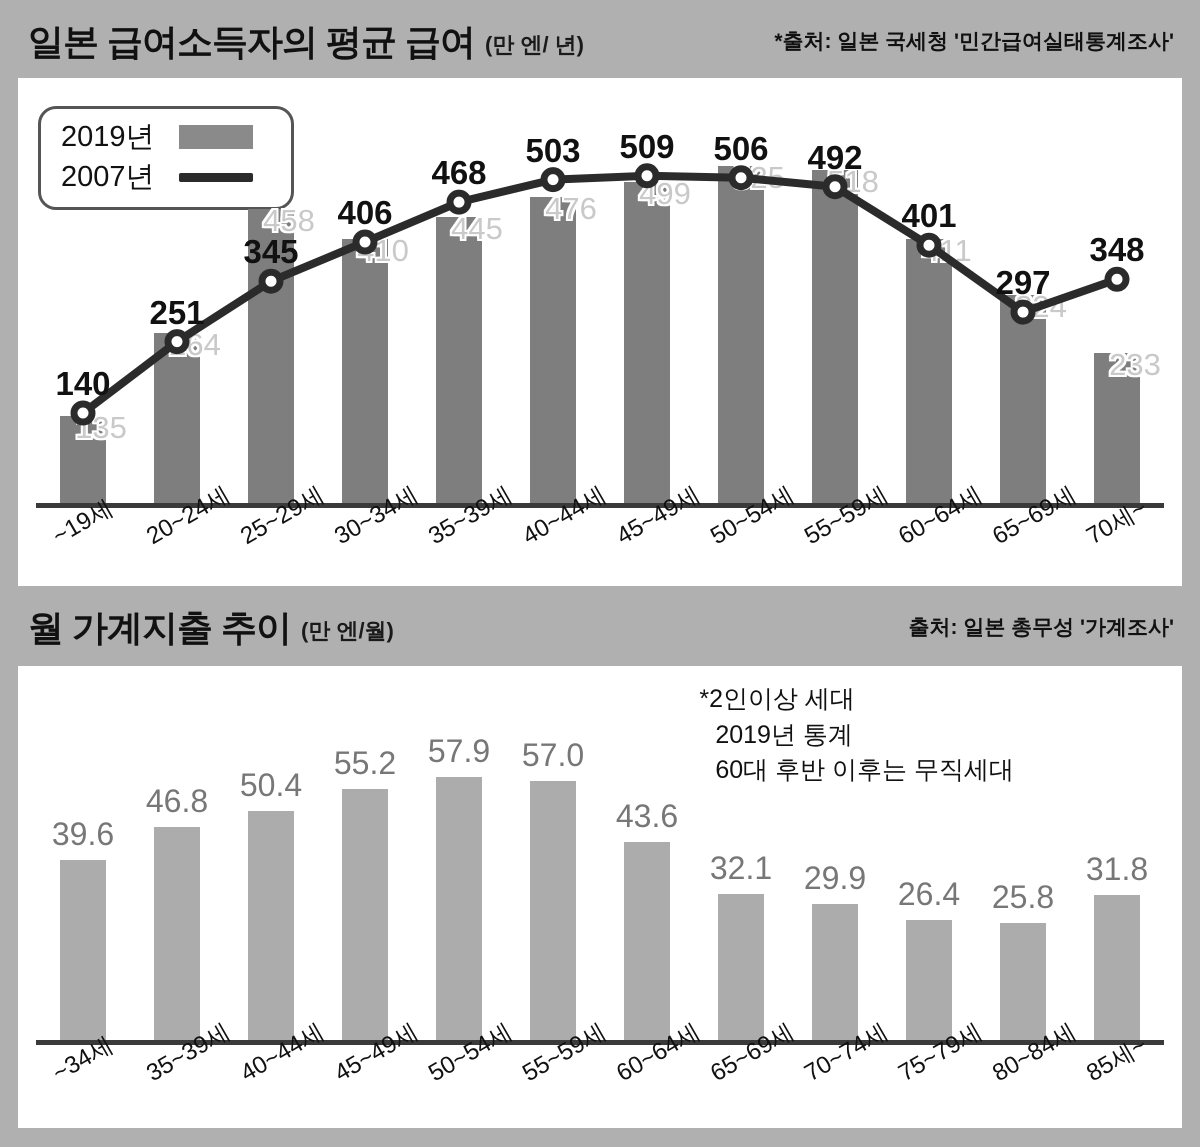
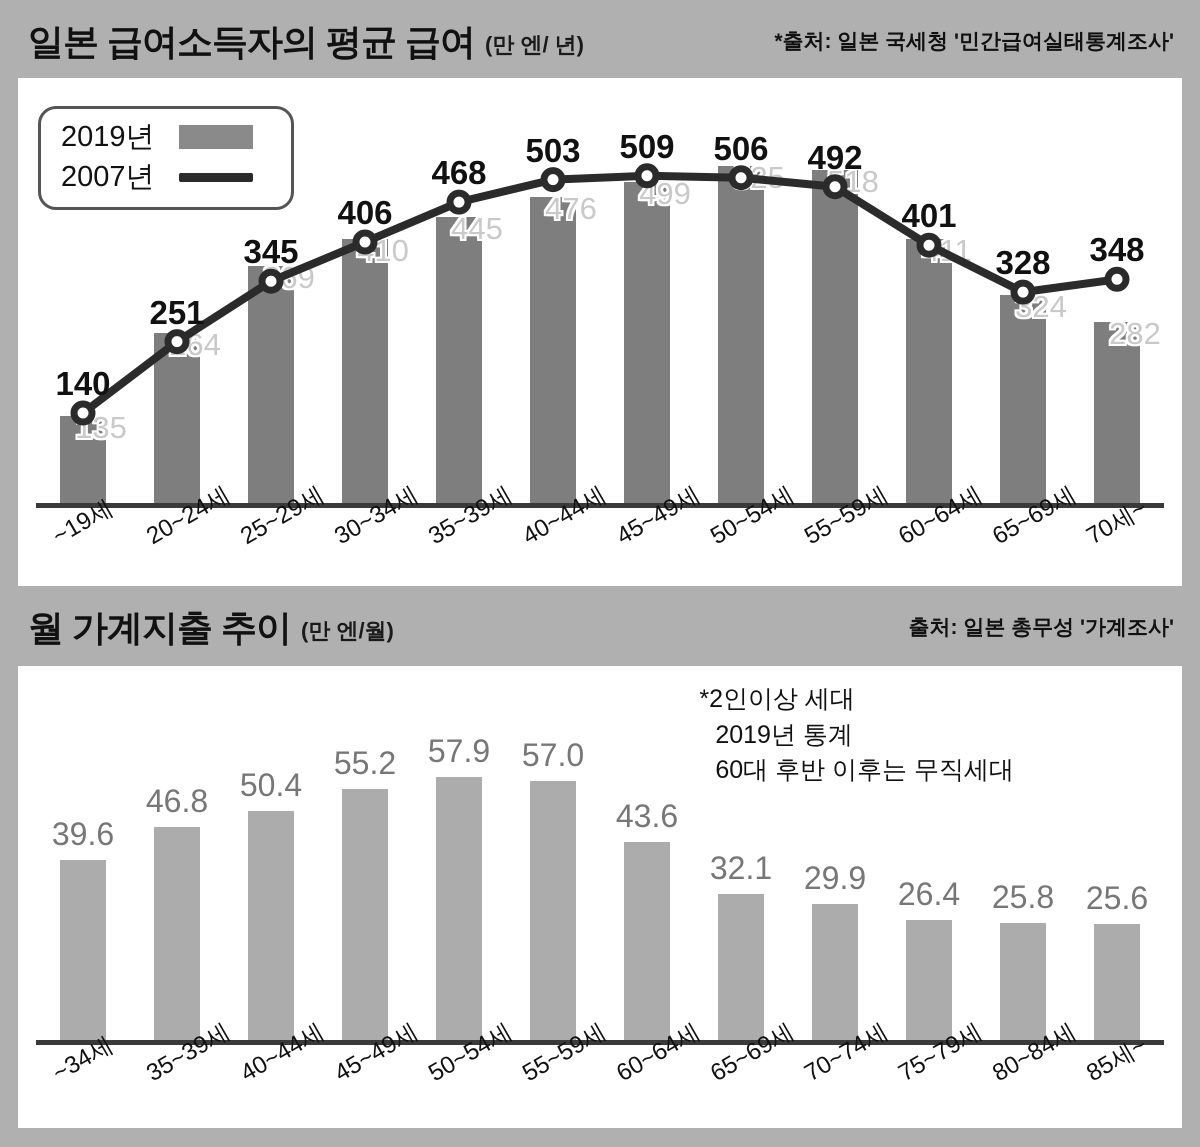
일본 급여소득자의 평균 급여/2019년/25~29세: 458 -> 369
일본 급여소득자의 평균 급여/2007년/65~69세: 297 -> 328
일본 급여소득자의 평균 급여/2019년/70세~: 233 -> 282
월 가계지출 추이/85세~: 31.8 -> 25.6
